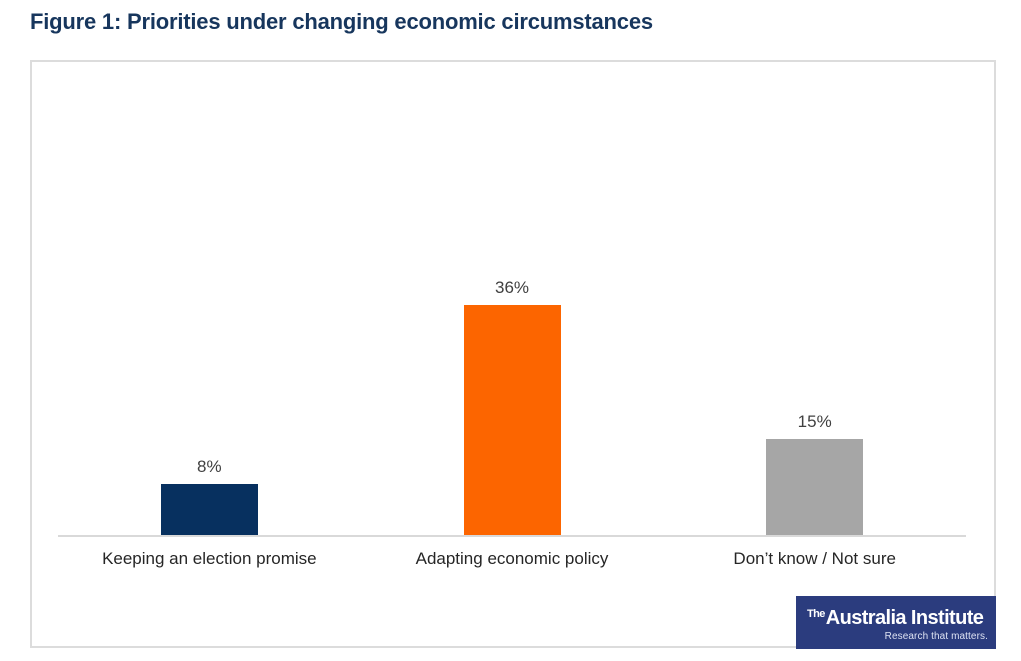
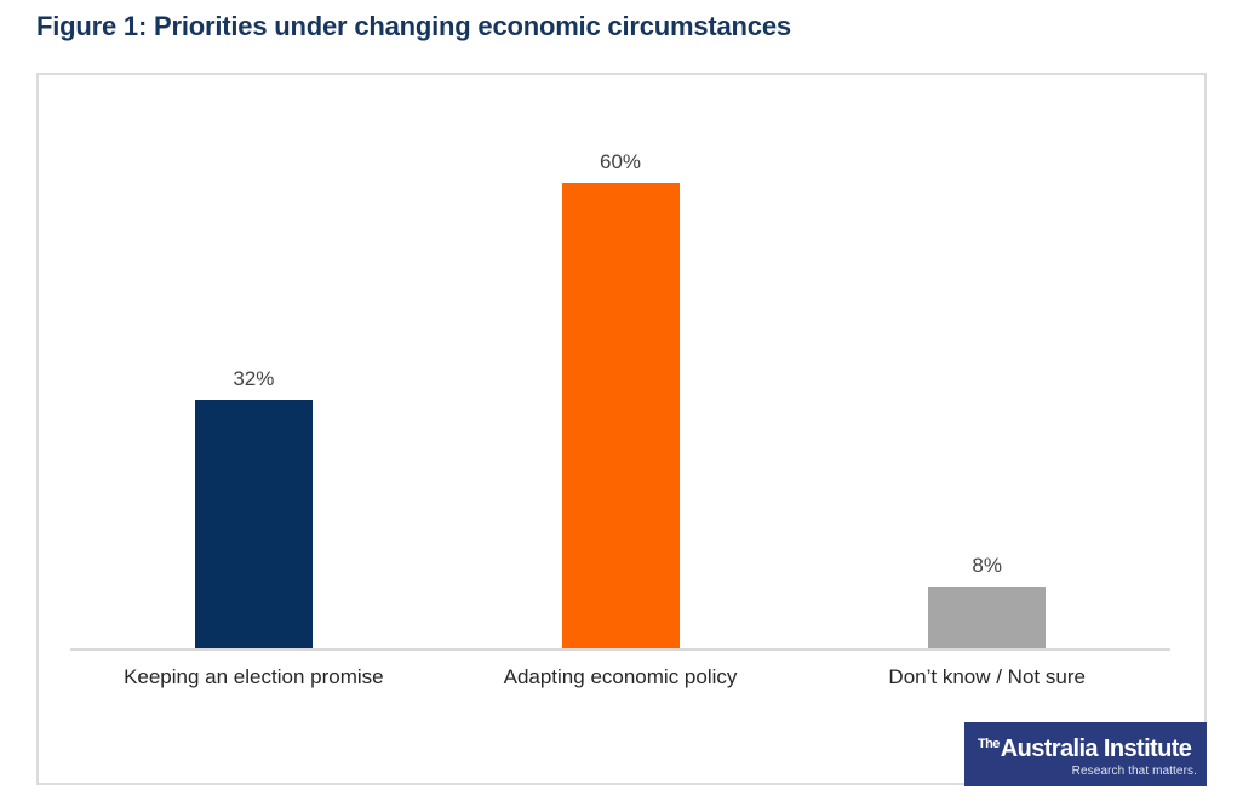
Keeping an election promise: 8% -> 32%
Adapting economic policy: 36% -> 60%
Don’t know / Not sure: 15% -> 8%
